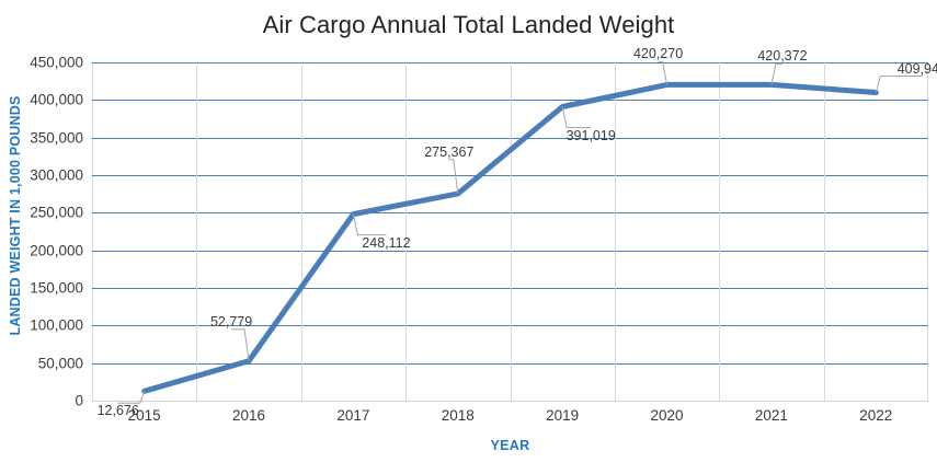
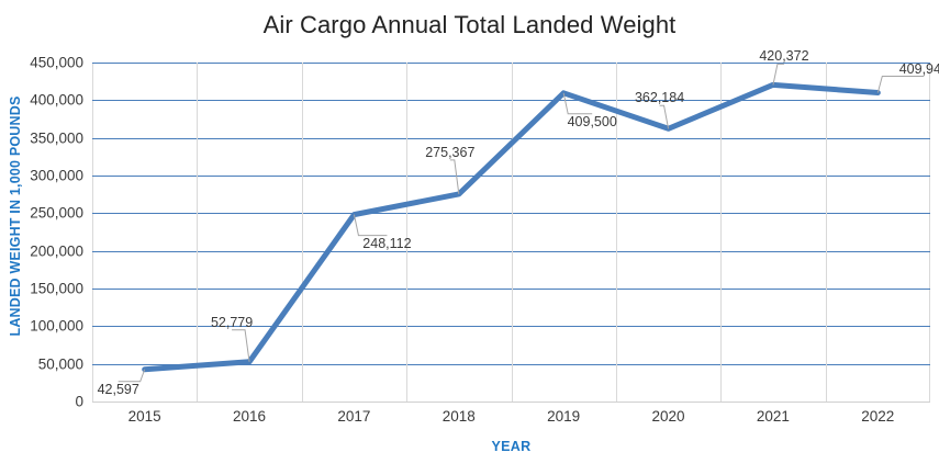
2015: 12,676 -> 42,597
2019: 391,019 -> 409,500
2020: 420,270 -> 362,184
